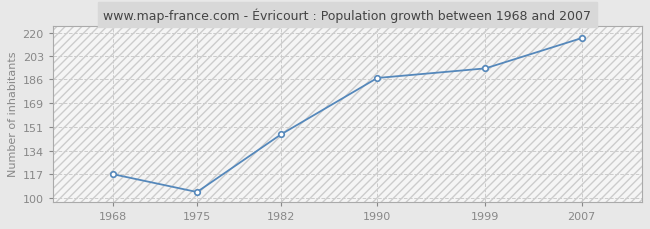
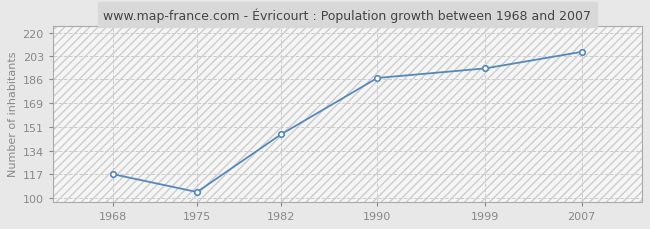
2007: 216 -> 206
